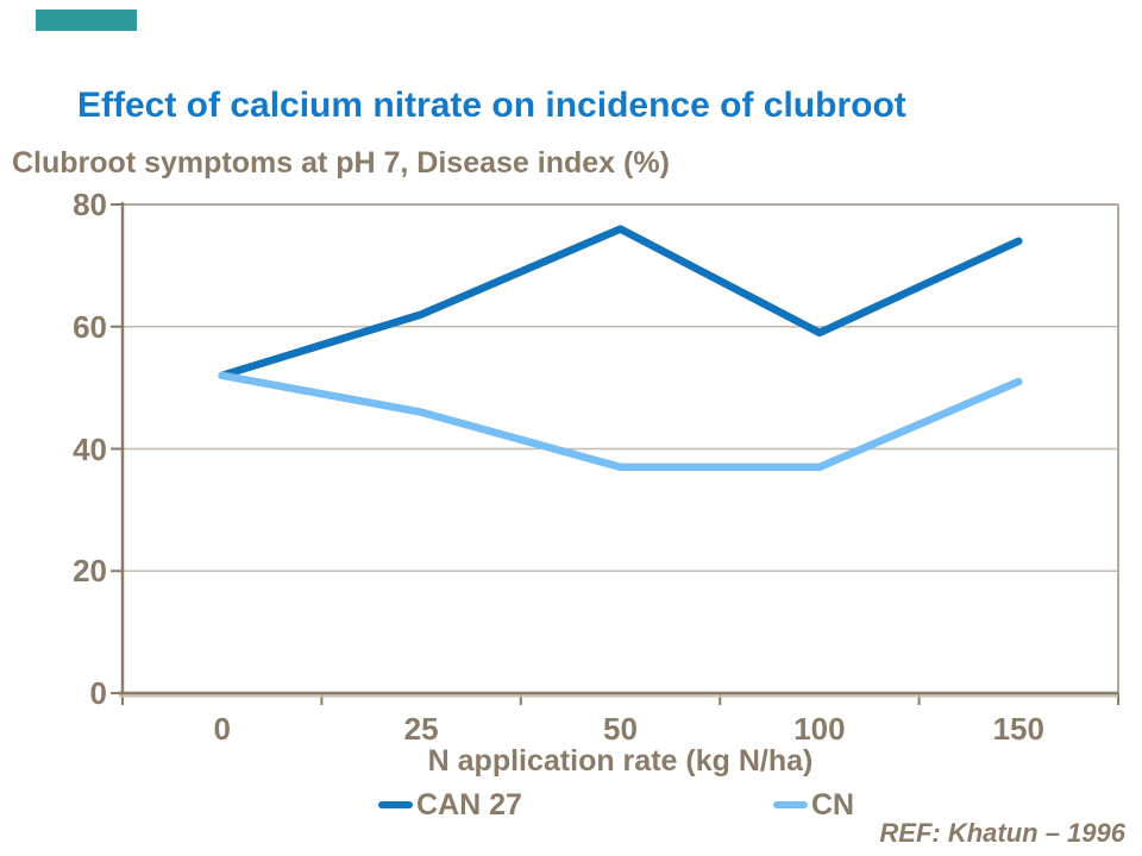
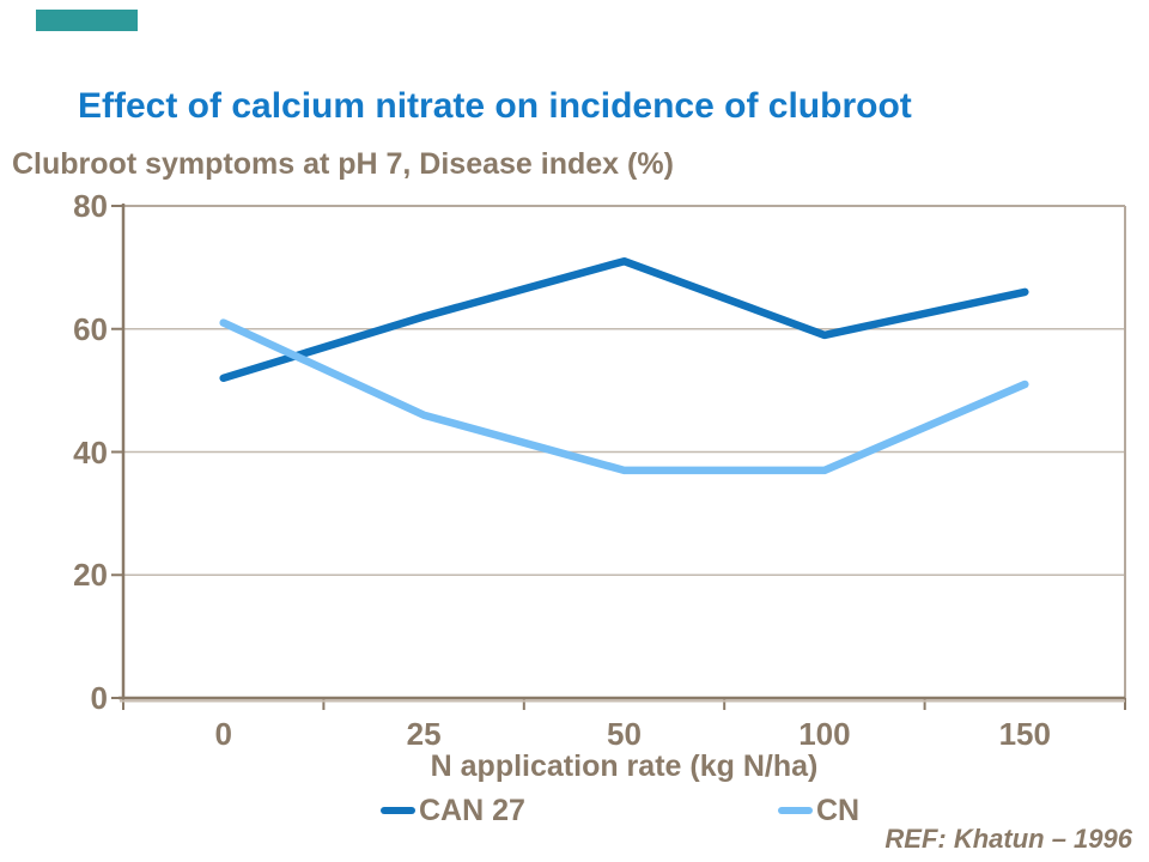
CN/0: 52 -> 61
CAN 27/50: 76 -> 71
CAN 27/150: 74 -> 66
